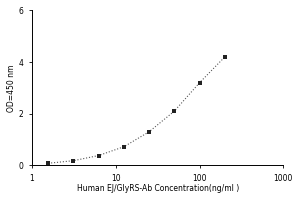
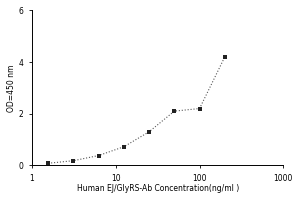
100: 3.20 -> 2.20
